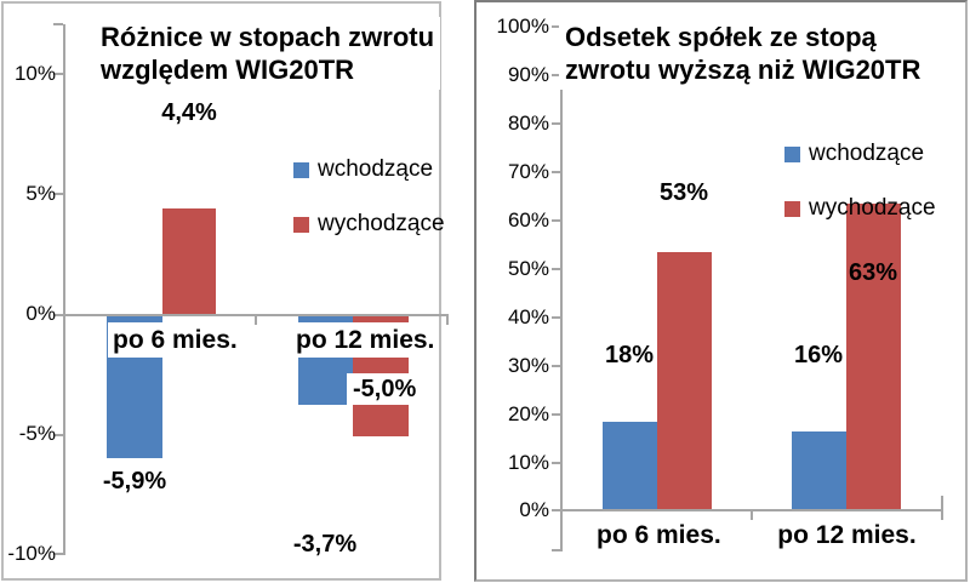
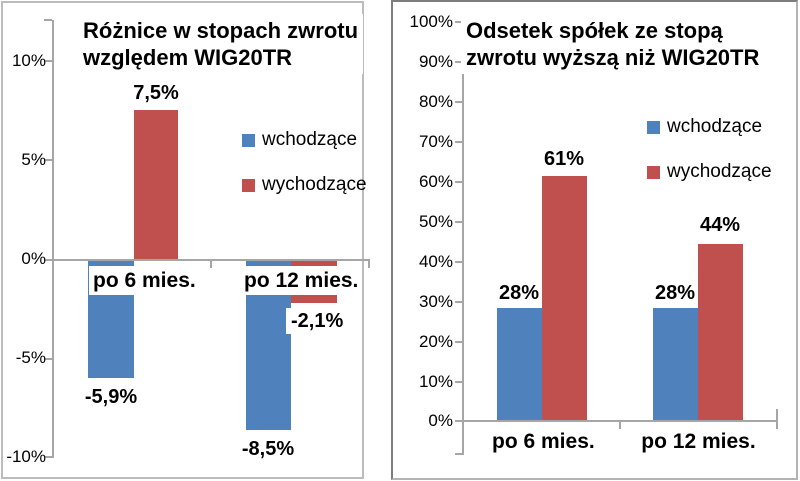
Różnice w stopach zwrotu względem WIG20TR/wychodzące/po 6 mies.: 4,4% -> 7,5%
Różnice w stopach zwrotu względem WIG20TR/wchodzące/po 12 mies.: -3,7% -> -8,5%
Różnice w stopach zwrotu względem WIG20TR/wychodzące/po 12 mies.: -5,0% -> -2,1%
Odsetek spółek ze stopą zwrotu wyższą niż WIG20TR/wchodzące/po 6 mies.: 18% -> 28%
Odsetek spółek ze stopą zwrotu wyższą niż WIG20TR/wychodzące/po 6 mies.: 53% -> 61%
Odsetek spółek ze stopą zwrotu wyższą niż WIG20TR/wchodzące/po 12 mies.: 16% -> 28%
Odsetek spółek ze stopą zwrotu wyższą niż WIG20TR/wychodzące/po 12 mies.: 63% -> 44%
